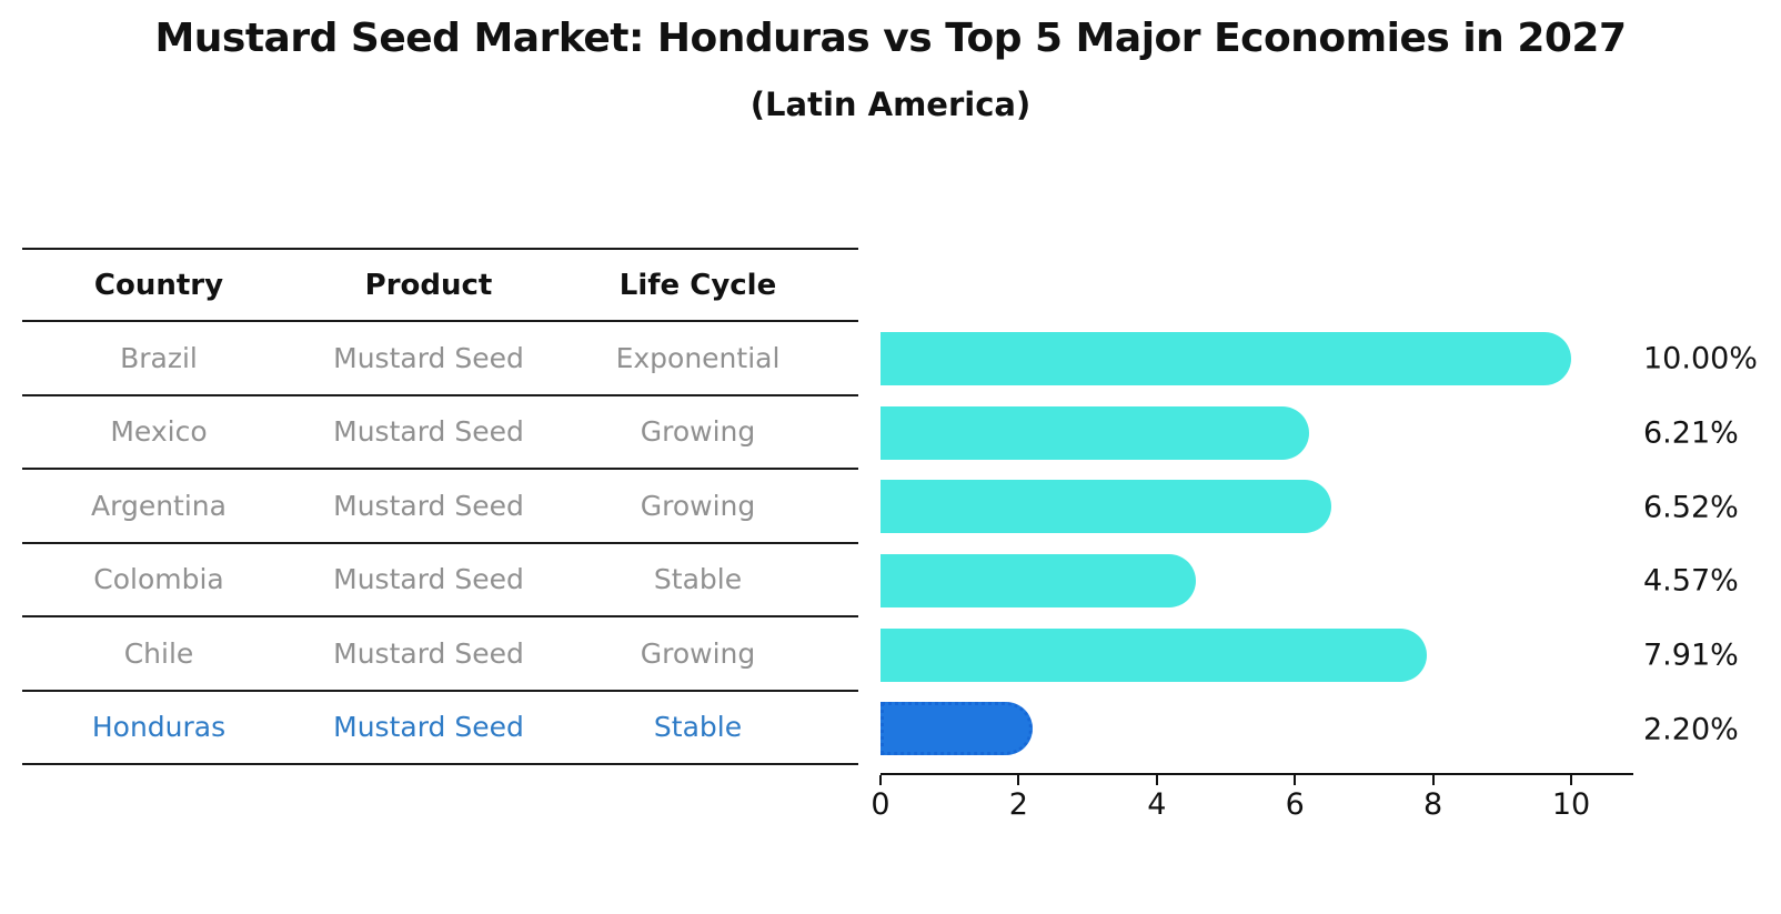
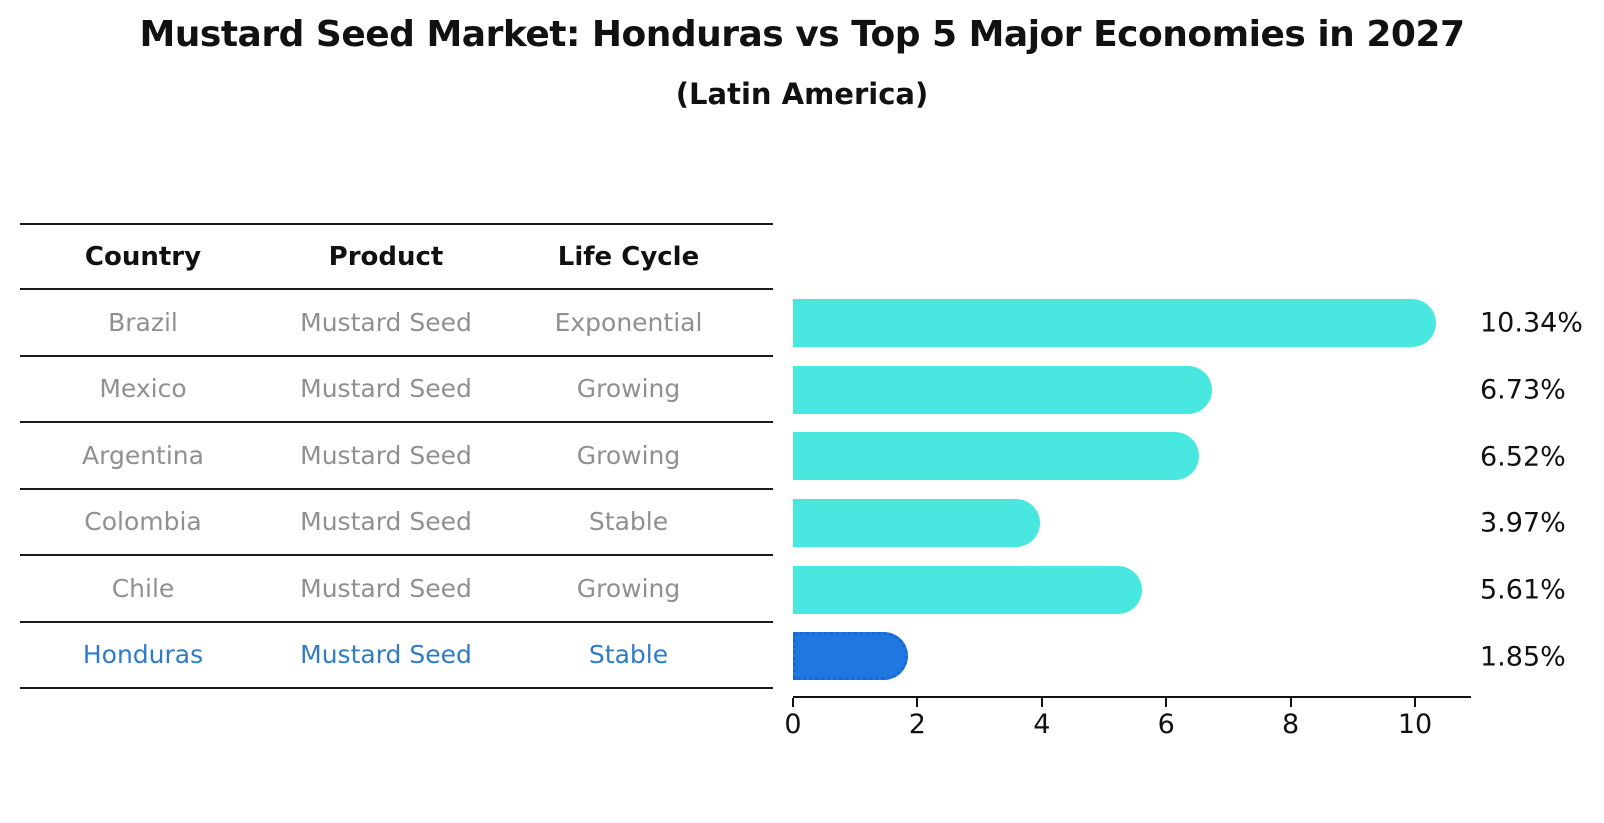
Brazil: 10.00% -> 10.34%
Mexico: 6.21% -> 6.73%
Colombia: 4.57% -> 3.97%
Chile: 7.91% -> 5.61%
Honduras: 2.20% -> 1.85%
